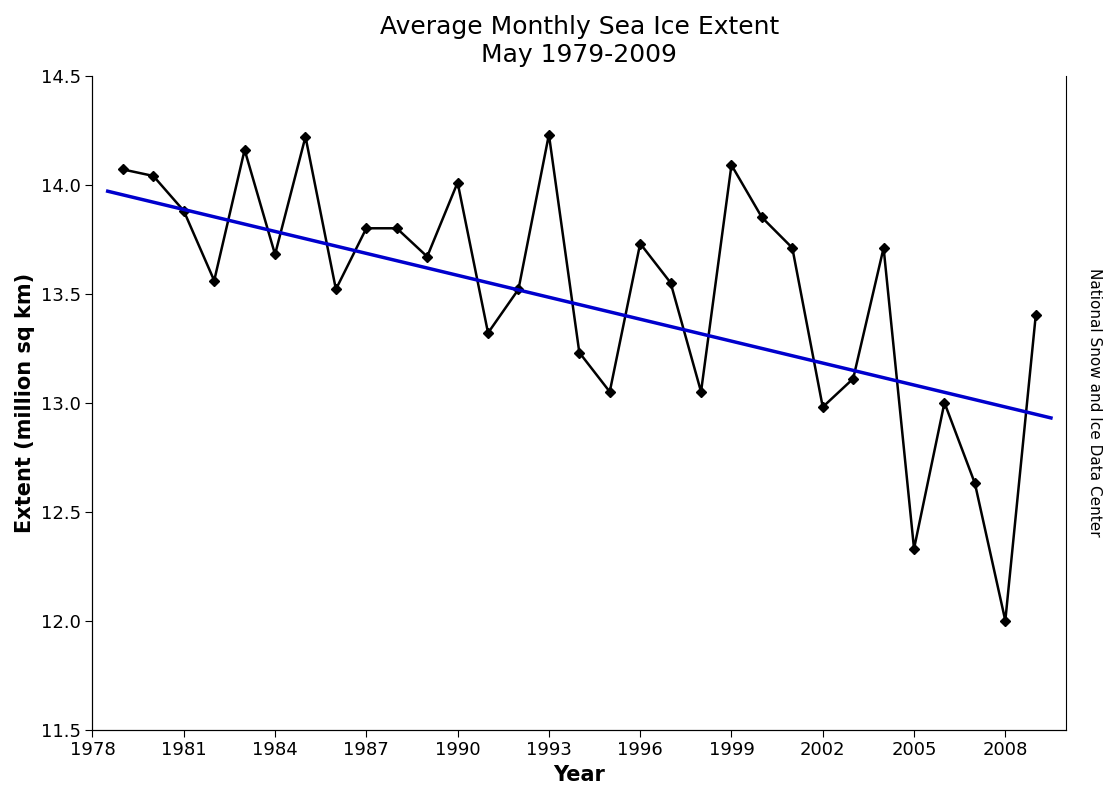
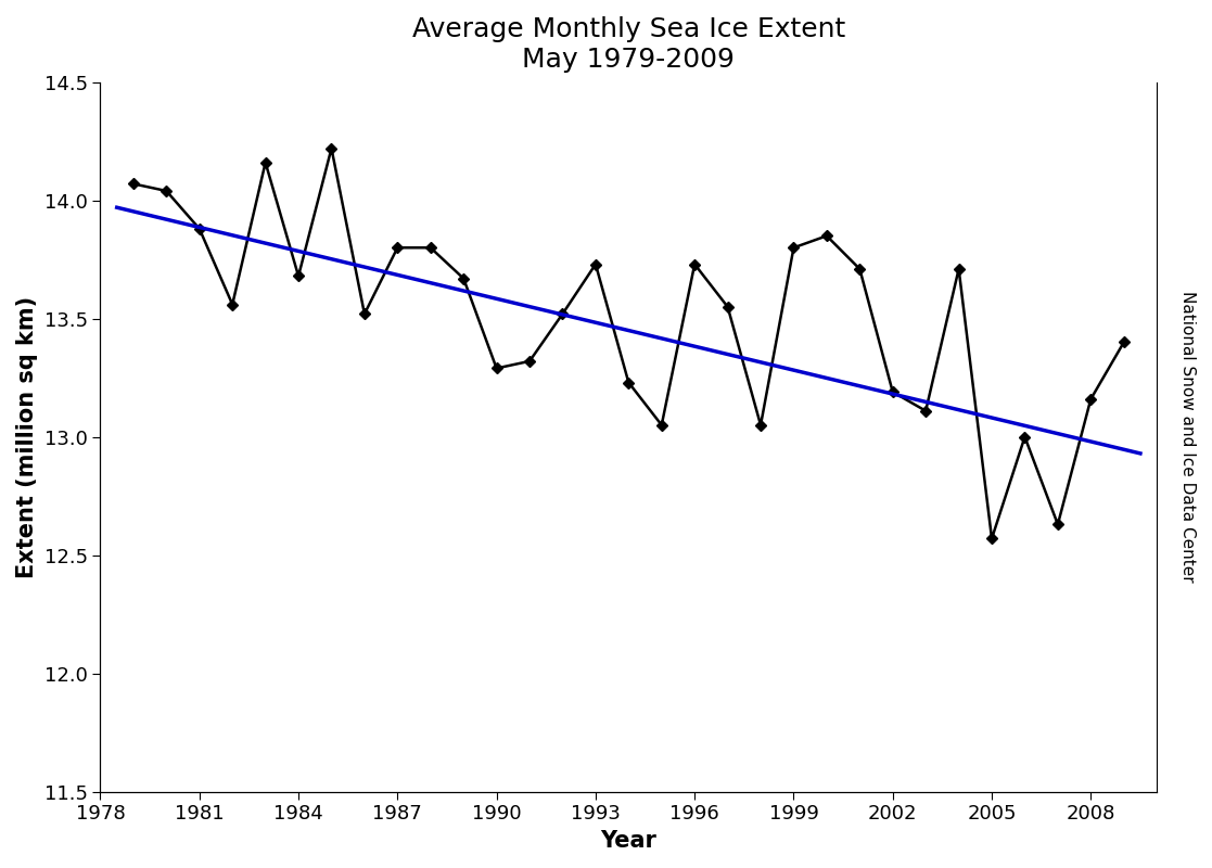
1990: 14.01 -> 13.29
1993: 14.23 -> 13.73
1999: 14.09 -> 13.80
2002: 12.98 -> 13.19
2005: 12.33 -> 12.57
2008: 12.00 -> 13.16
